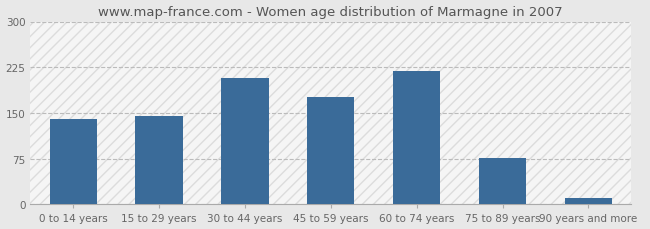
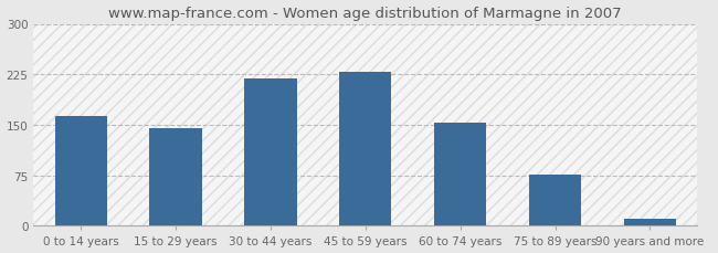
0 to 14 years: 140 -> 163
30 to 44 years: 208 -> 218
45 to 59 years: 176 -> 228
60 to 74 years: 218 -> 153
